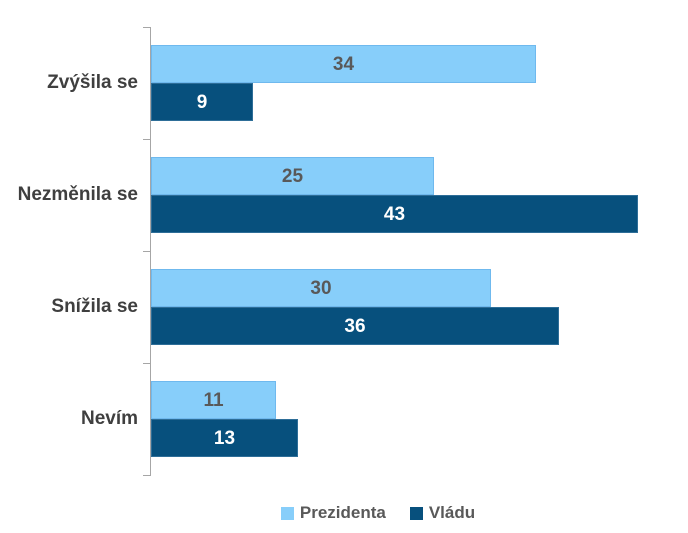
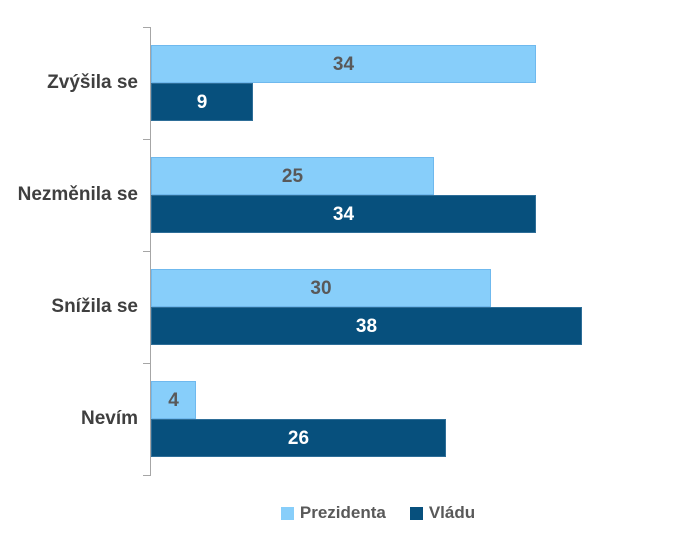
Vládu/Nezměnila se: 43 -> 34
Vládu/Snížila se: 36 -> 38
Prezidenta/Nevím: 11 -> 4
Vládu/Nevím: 13 -> 26
